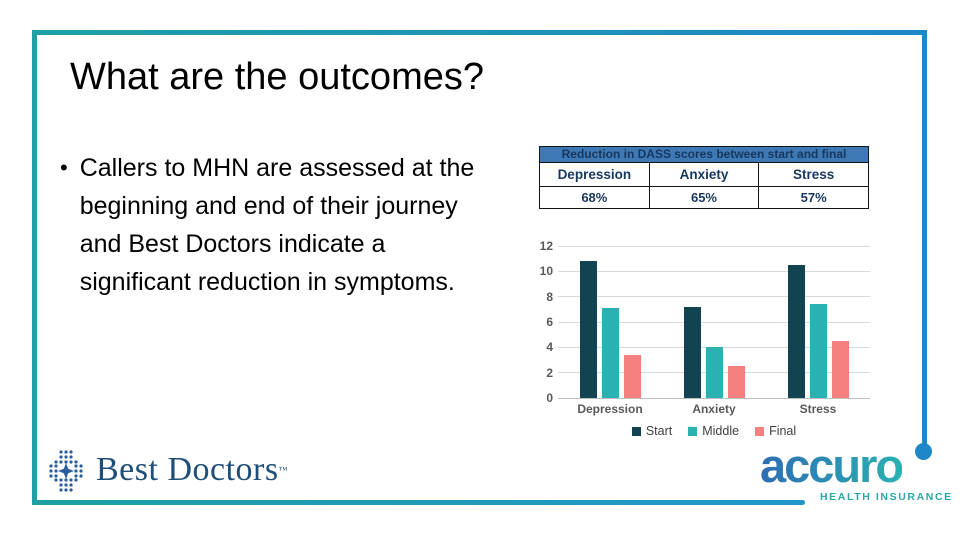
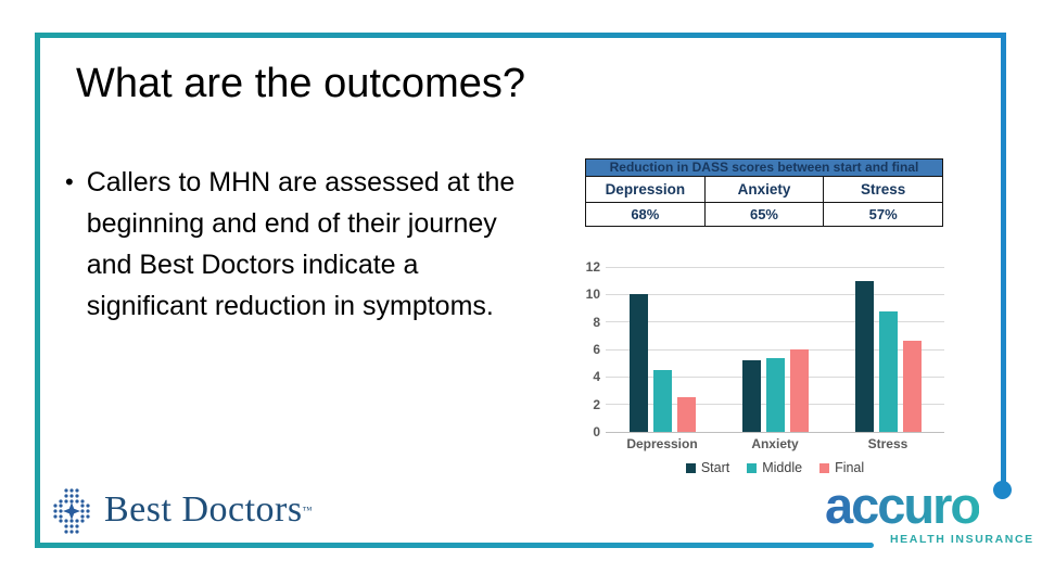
Start/Depression: 10.8 -> 10.0
Middle/Depression: 7.1 -> 4.5
Final/Depression: 3.4 -> 2.5
Start/Anxiety: 7.2 -> 5.2
Middle/Anxiety: 4.0 -> 5.4
Final/Anxiety: 2.5 -> 6.0
Start/Stress: 10.5 -> 11.0
Middle/Stress: 7.4 -> 8.8
Final/Stress: 4.5 -> 6.6
